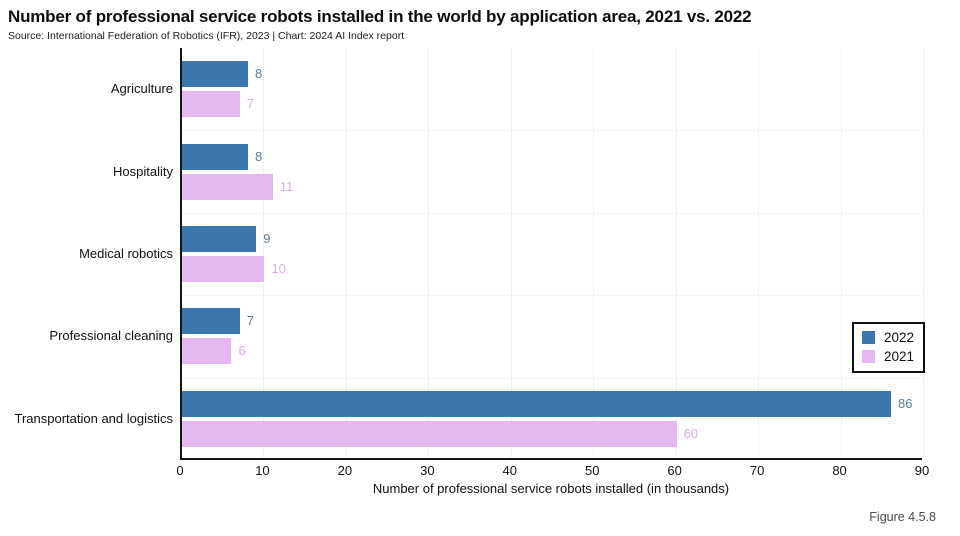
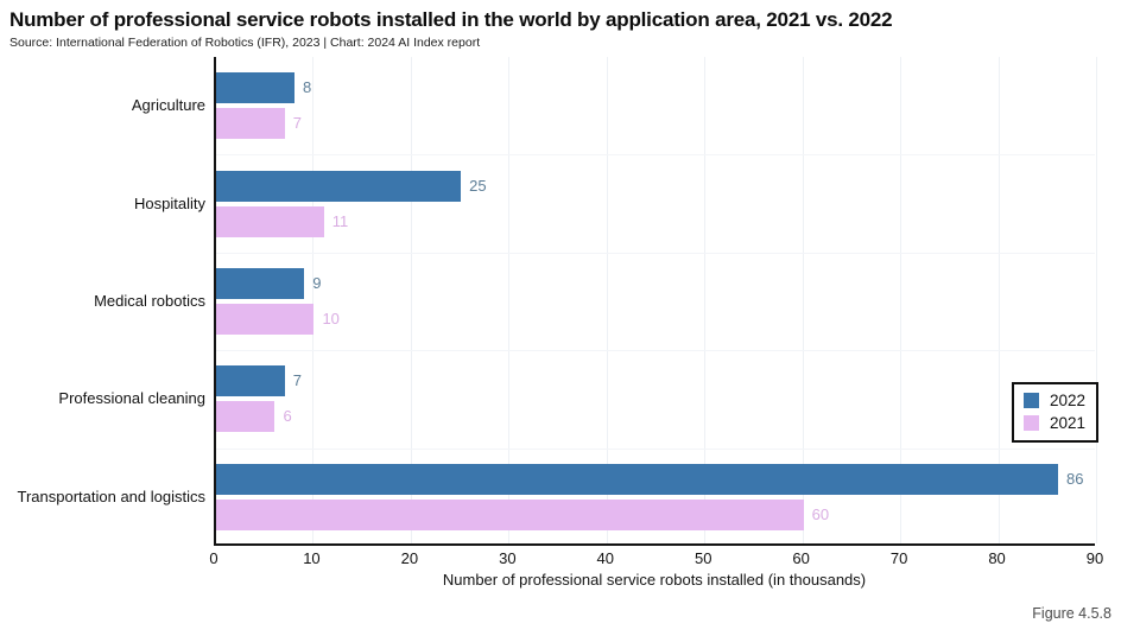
2022/Hospitality: 8 -> 25
